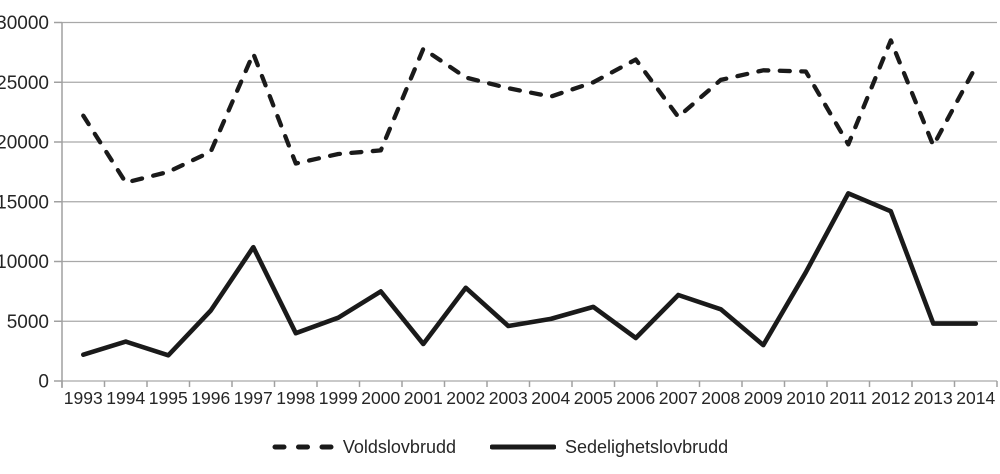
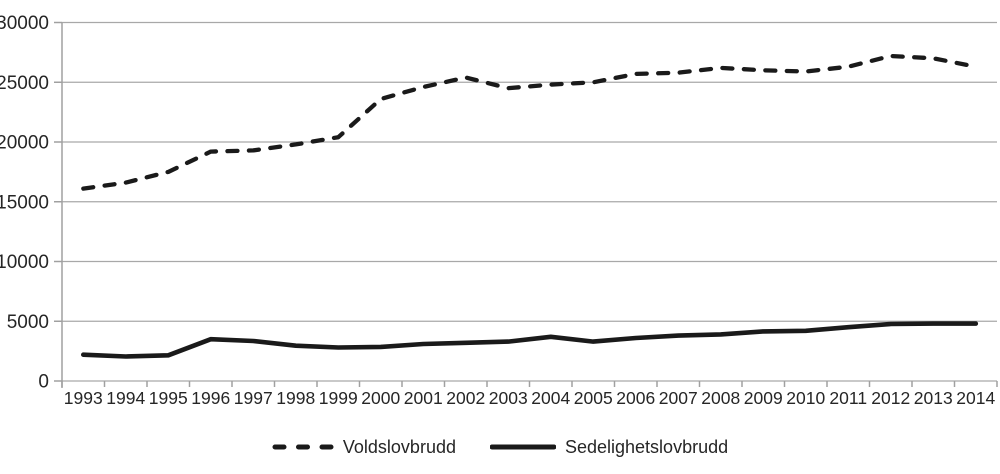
Voldslovbrudd/1993: 22200 -> 16100
Sedelighetslovbrudd/1994: 3300 -> 2000
Sedelighetslovbrudd/1996: 5900 -> 3500
Voldslovbrudd/1997: 27400 -> 19300
Sedelighetslovbrudd/1997: 11200 -> 3400
Voldslovbrudd/1998: 18200 -> 19800
Sedelighetslovbrudd/1998: 4000 -> 3000
Voldslovbrudd/1999: 19000 -> 20400
Sedelighetslovbrudd/1999: 5300 -> 2800
Voldslovbrudd/2000: 19300 -> 23600
Sedelighetslovbrudd/2000: 7500 -> 2800
Voldslovbrudd/2001: 27800 -> 24600
Sedelighetslovbrudd/2002: 7800 -> 3200
Sedelighetslovbrudd/2003: 4600 -> 3300
Voldslovbrudd/2004: 23800 -> 24800
Sedelighetslovbrudd/2004: 5200 -> 3700
Sedelighetslovbrudd/2005: 6200 -> 3300
Voldslovbrudd/2006: 26900 -> 25700
Voldslovbrudd/2007: 22100 -> 25800
Sedelighetslovbrudd/2007: 7200 -> 3800
Voldslovbrudd/2008: 25200 -> 26200
Sedelighetslovbrudd/2008: 6000 -> 3900
Sedelighetslovbrudd/2009: 3000 -> 4200
Sedelighetslovbrudd/2010: 9100 -> 4200
Voldslovbrudd/2011: 19800 -> 26300
Sedelighetslovbrudd/2011: 15700 -> 4500
Voldslovbrudd/2012: 28500 -> 27200
Sedelighetslovbrudd/2012: 14200 -> 4800
Voldslovbrudd/2013: 19700 -> 27000
